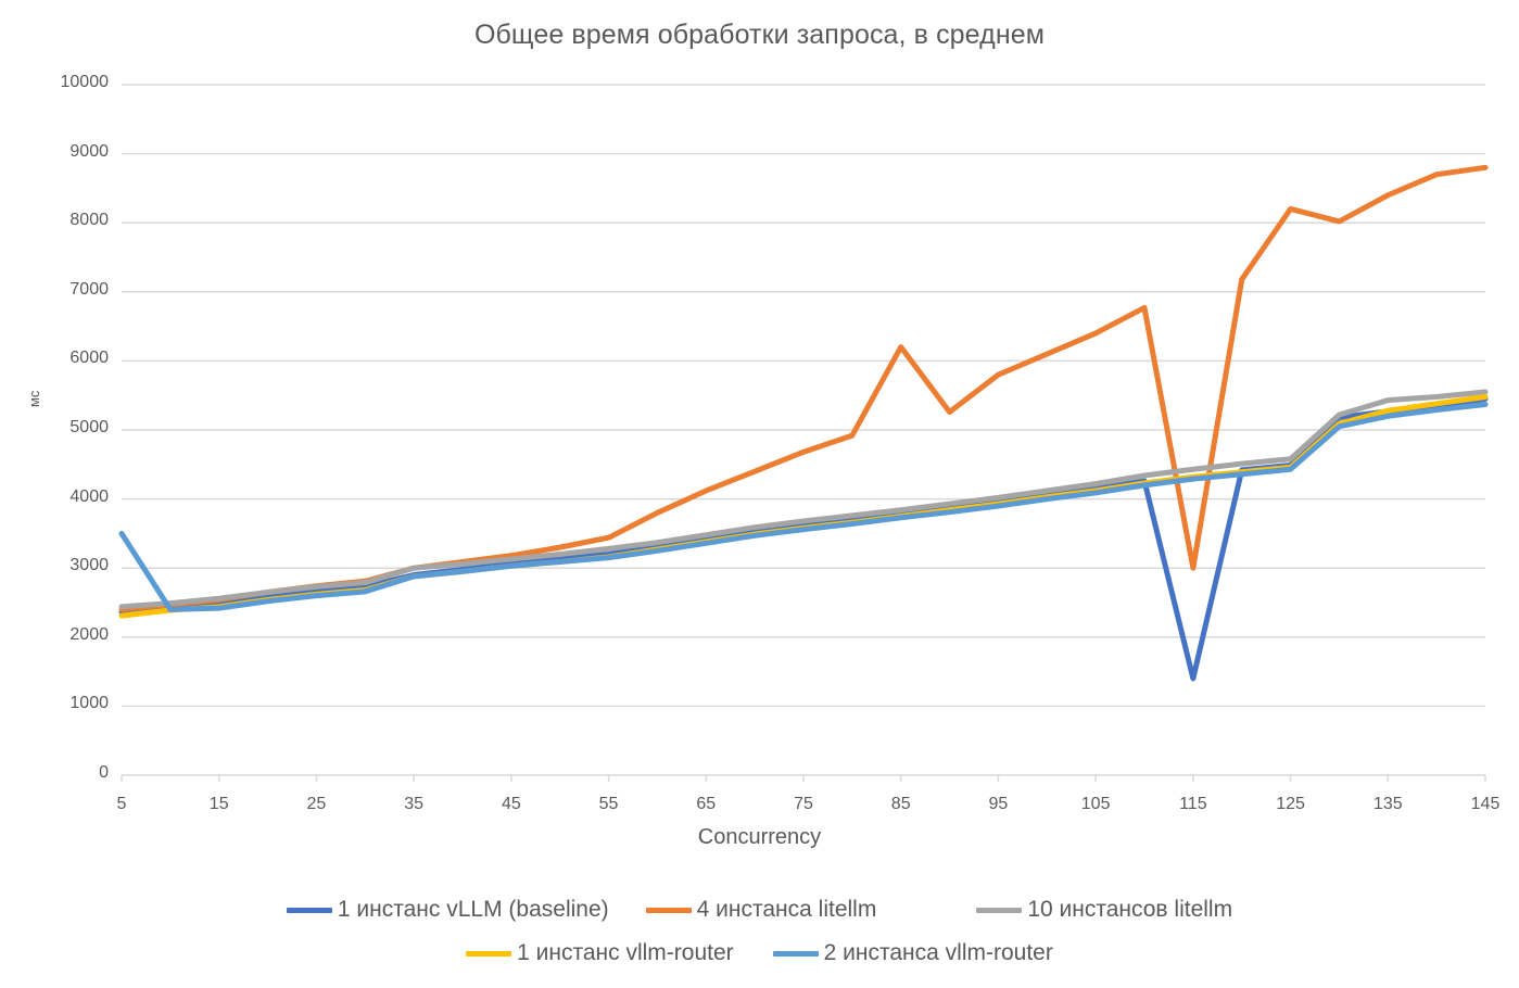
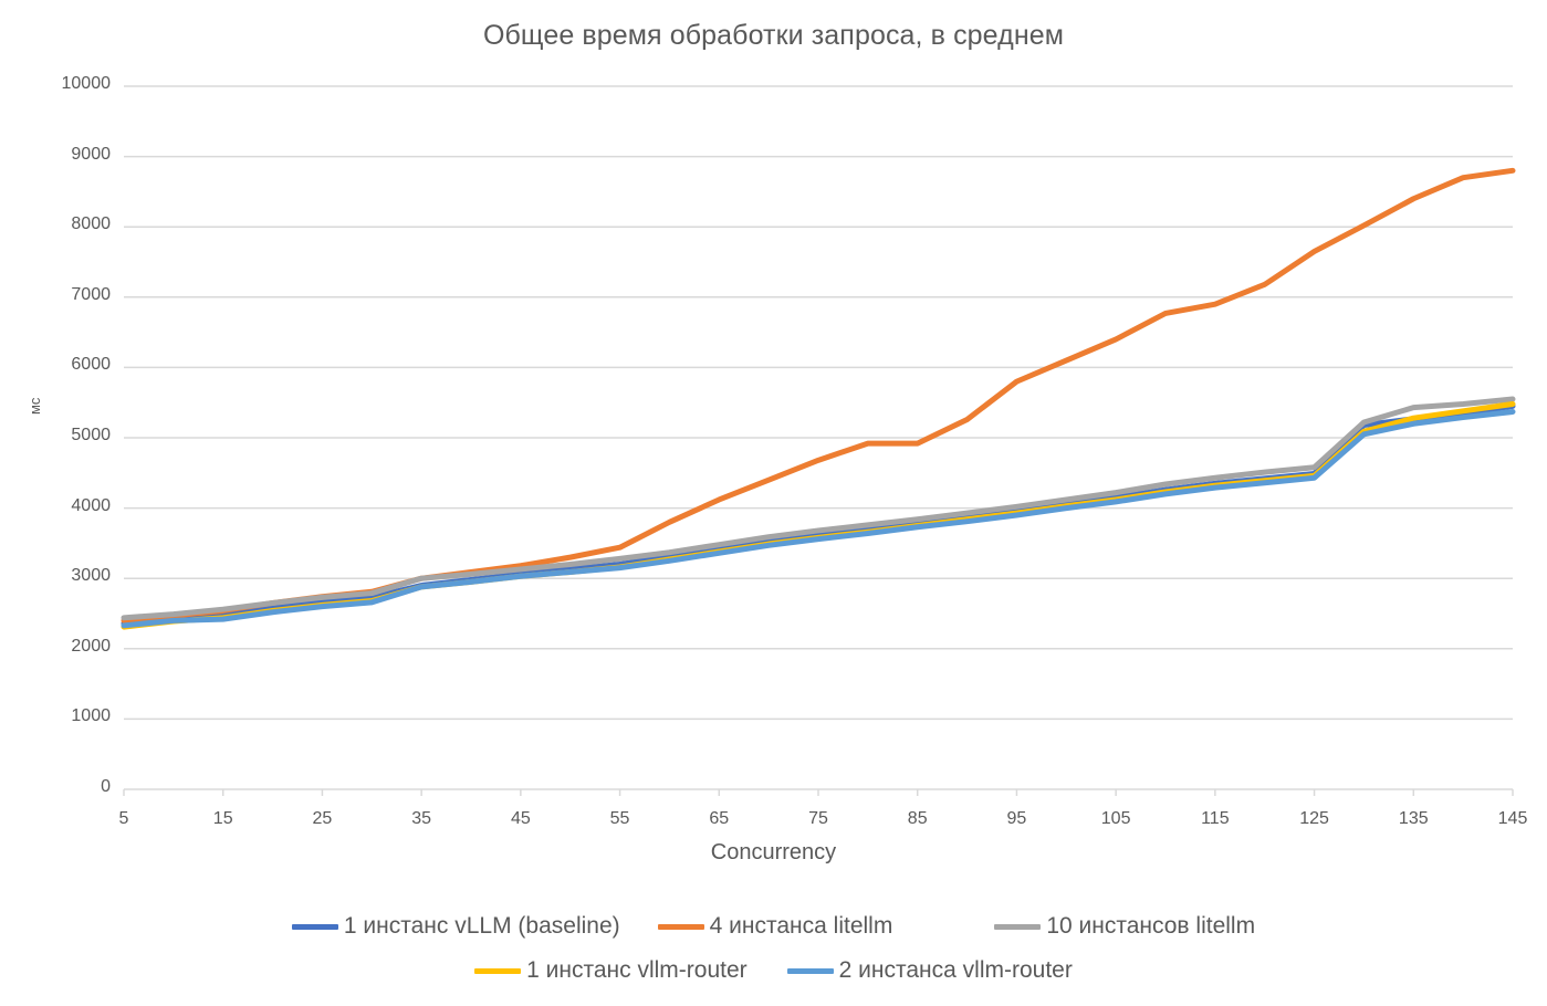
2 инстанса vllm-router/5: 3500 -> 2300
4 инстанса litellm/85: 6200 -> 4900
1 инстанс vLLM (baseline)/115: 1400 -> 4400
4 инстанса litellm/115: 3000 -> 6900
4 инстанса litellm/125: 8200 -> 7600
